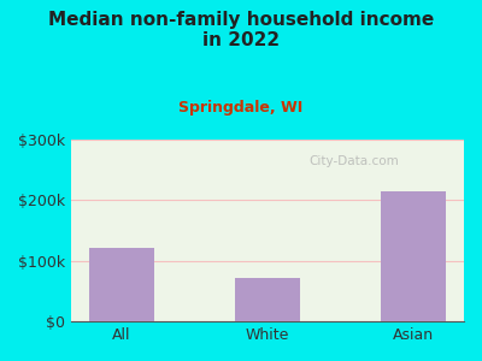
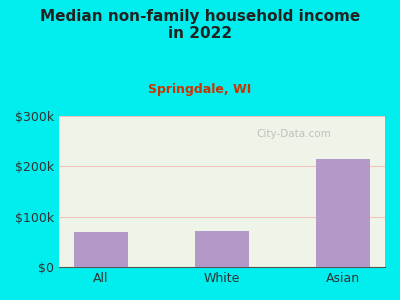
All: $122k -> $70k
